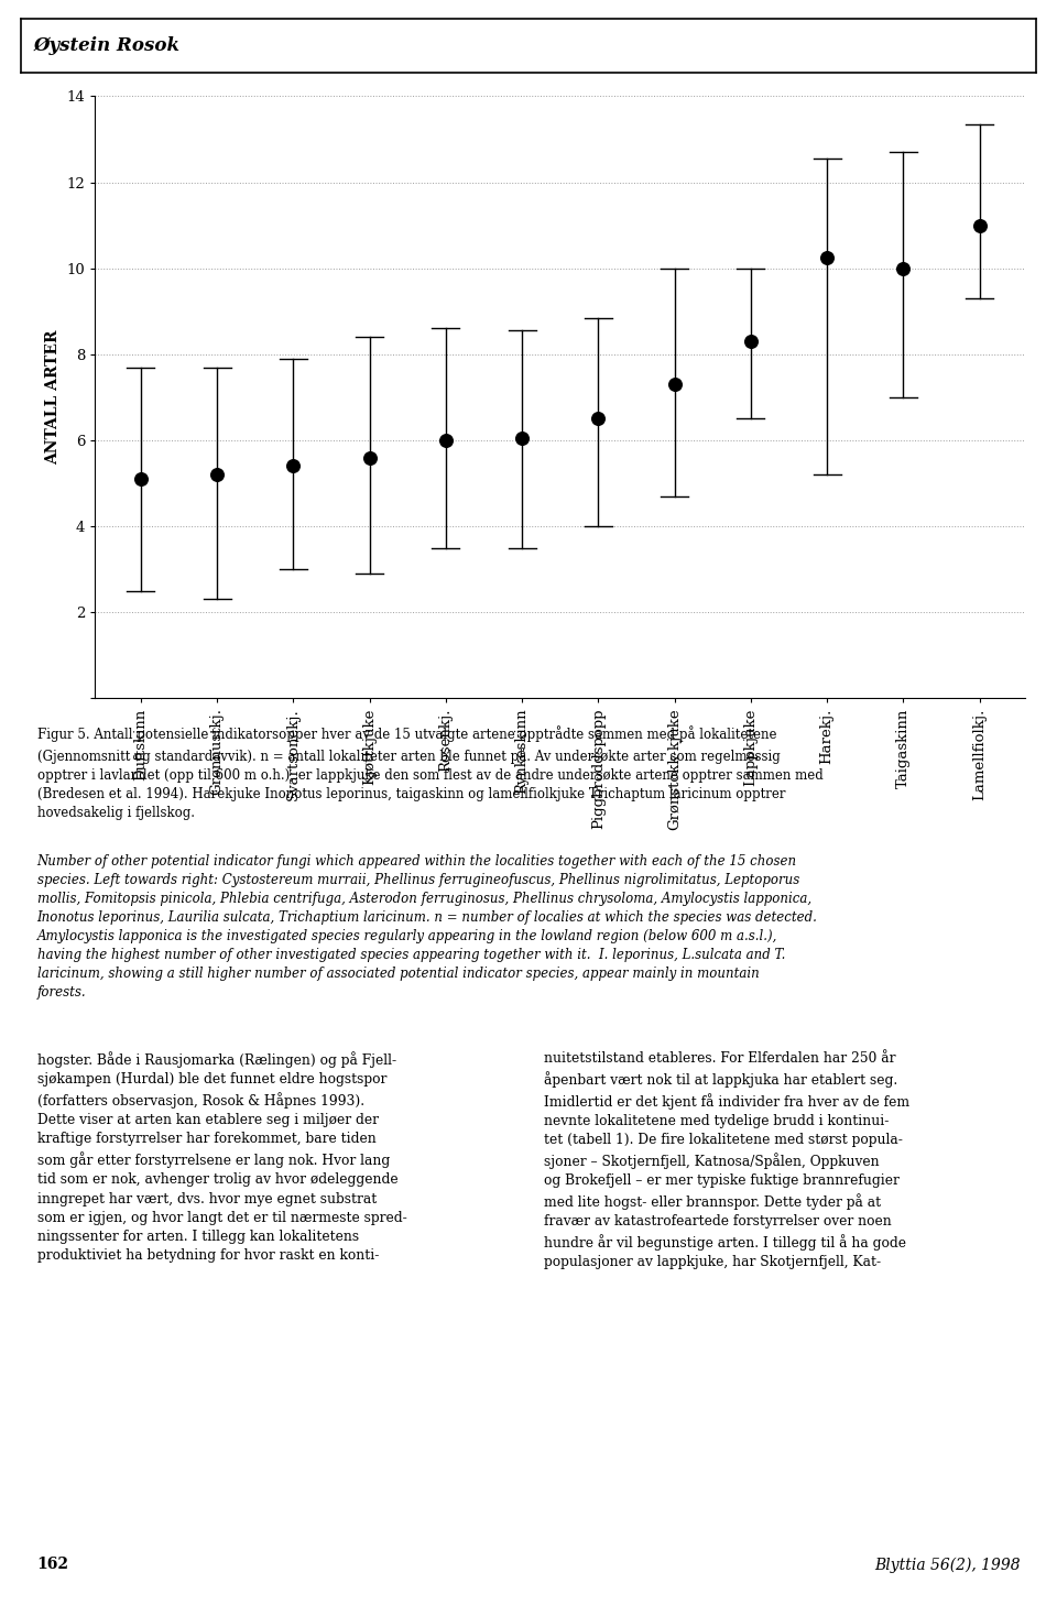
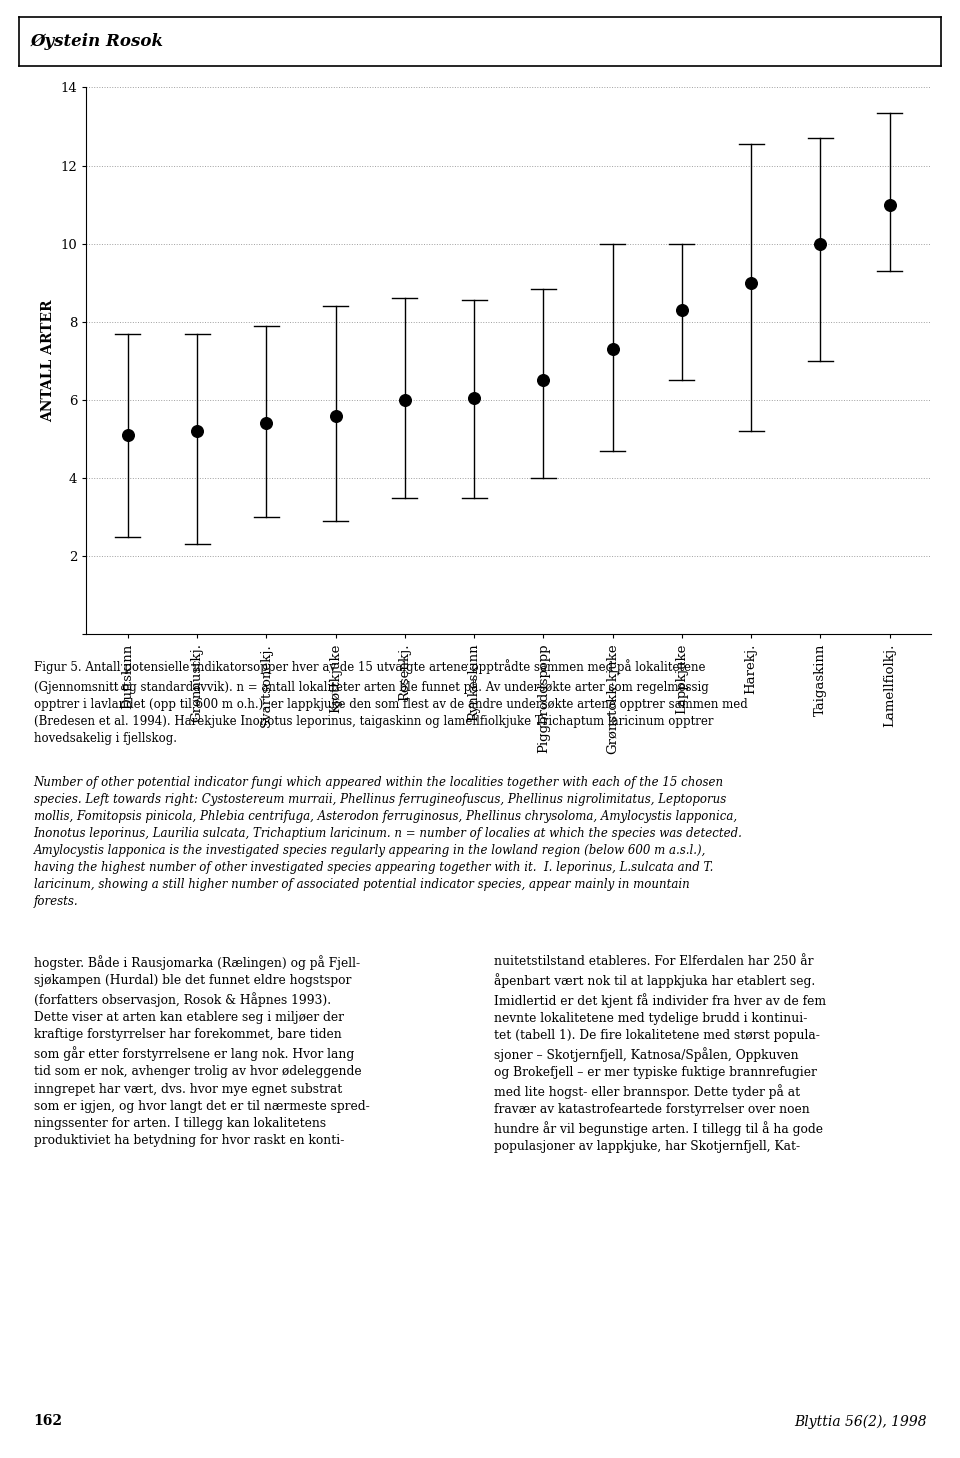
Harekj.: 10.25 -> 9.00
